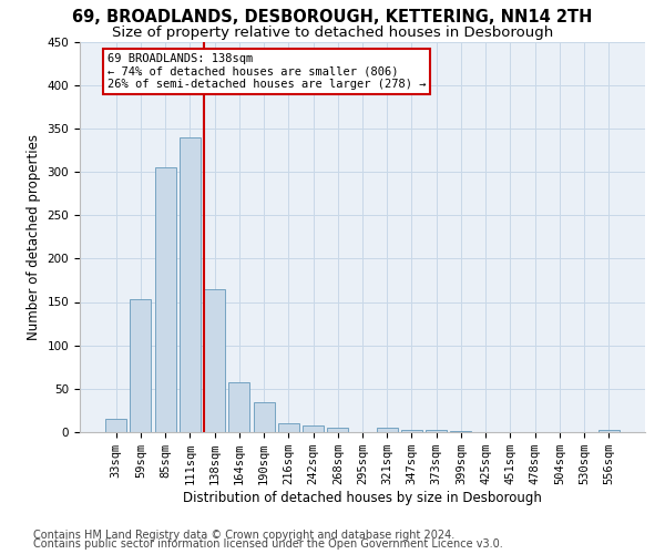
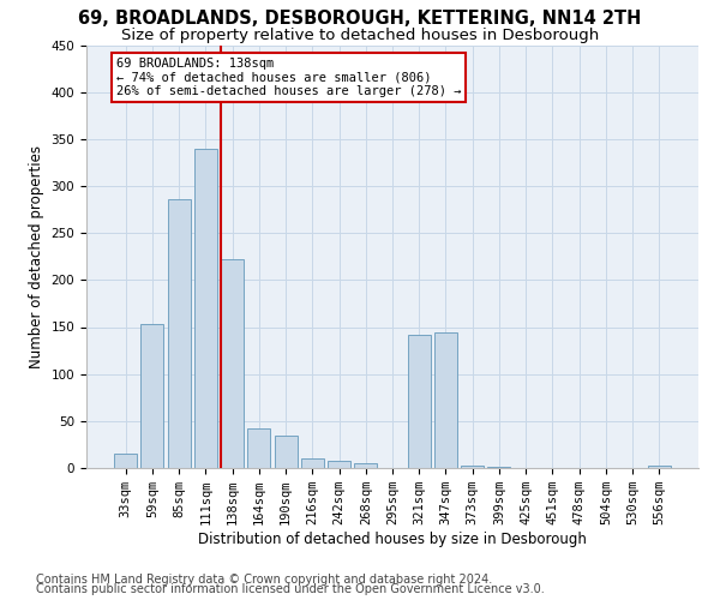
85sqm: 305 -> 286
138sqm: 165 -> 222
164sqm: 57 -> 42
321sqm: 5 -> 142
347sqm: 3 -> 144
